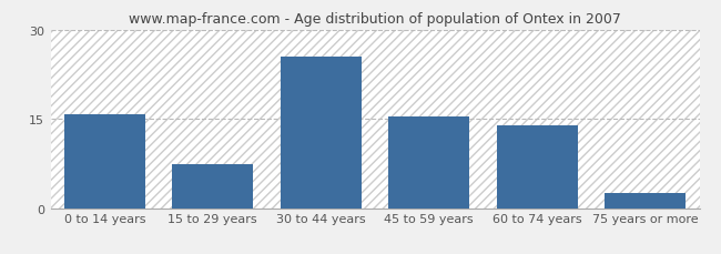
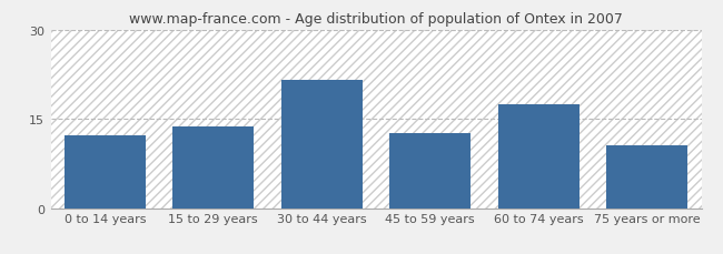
0 to 14 years: 15.7 -> 12.2
15 to 29 years: 7.3 -> 13.8
30 to 44 years: 25.5 -> 21.6
45 to 59 years: 15.4 -> 12.6
60 to 74 years: 13.9 -> 17.4
75 years or more: 2.5 -> 10.6
